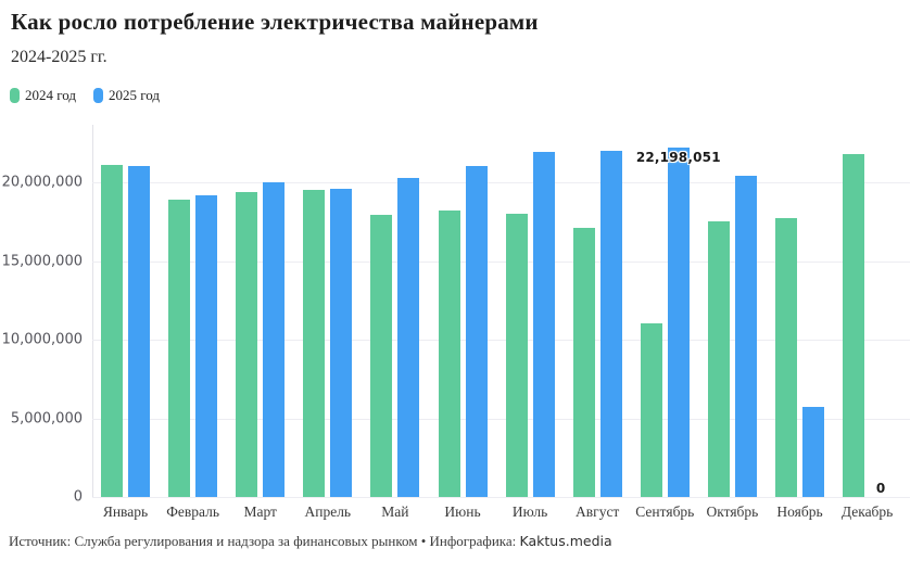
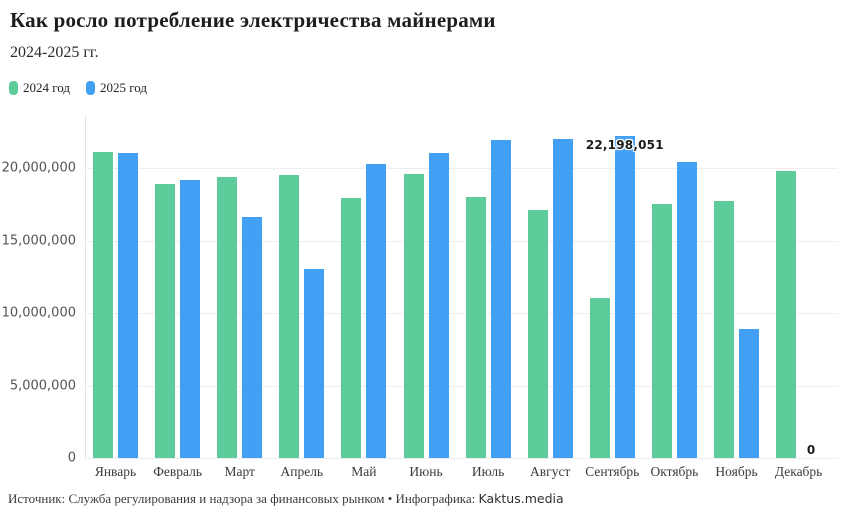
2025 год/Март: 20000000 -> 16600000
2025 год/Апрель: 19600000 -> 13000000
2024 год/Июнь: 18200000 -> 19600000
2025 год/Ноябрь: 5700000 -> 8900000
2024 год/Декабрь: 21800000 -> 19800000
